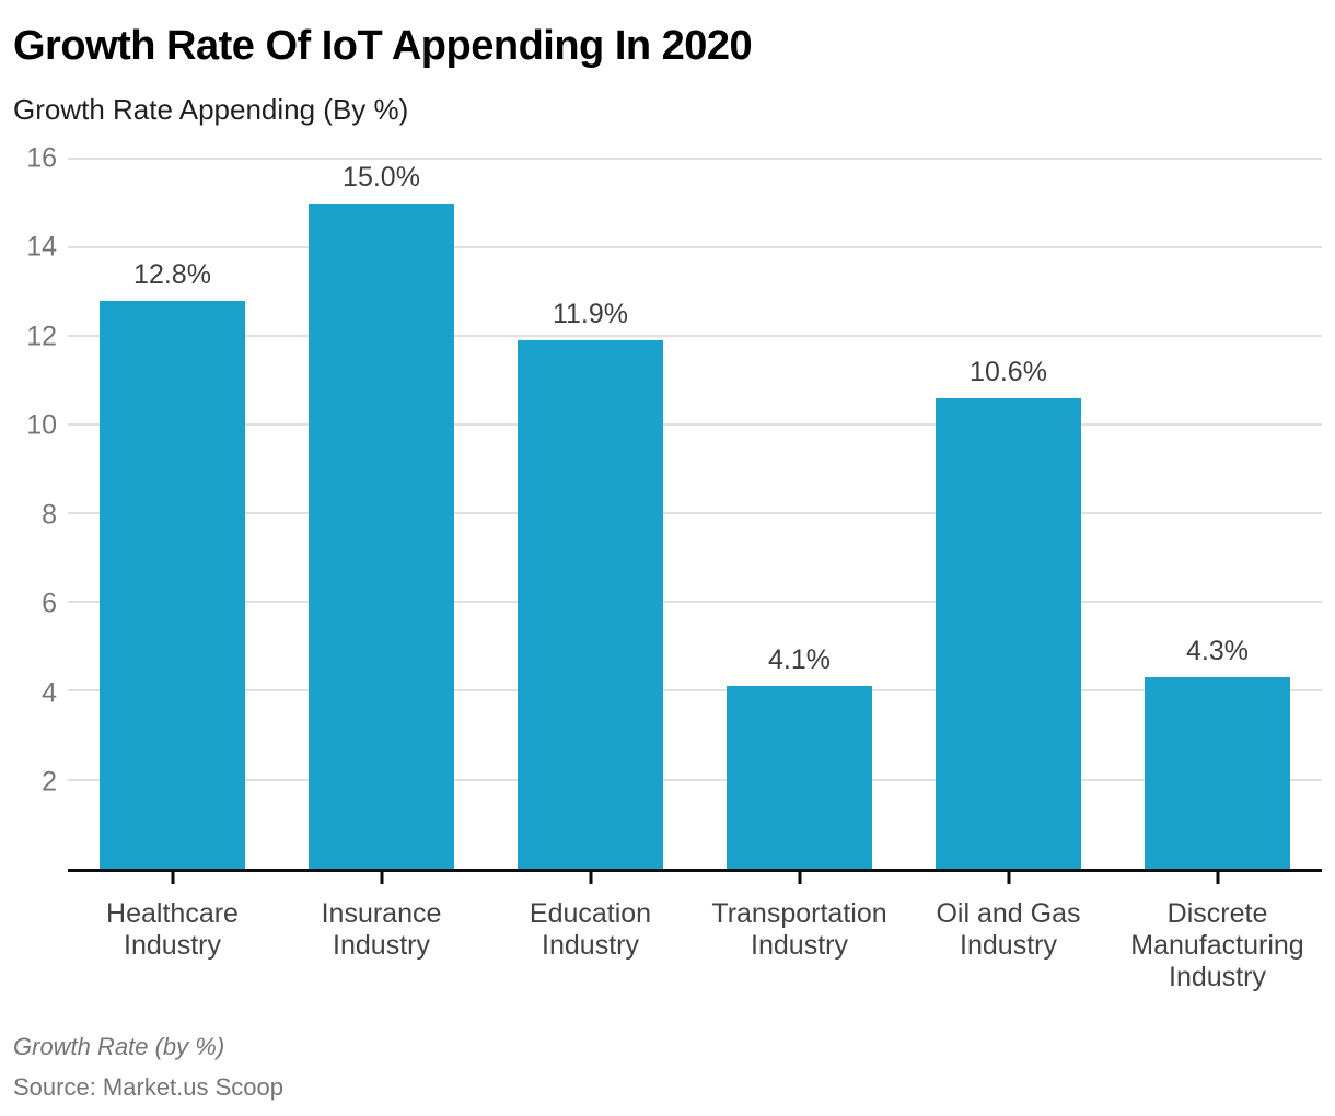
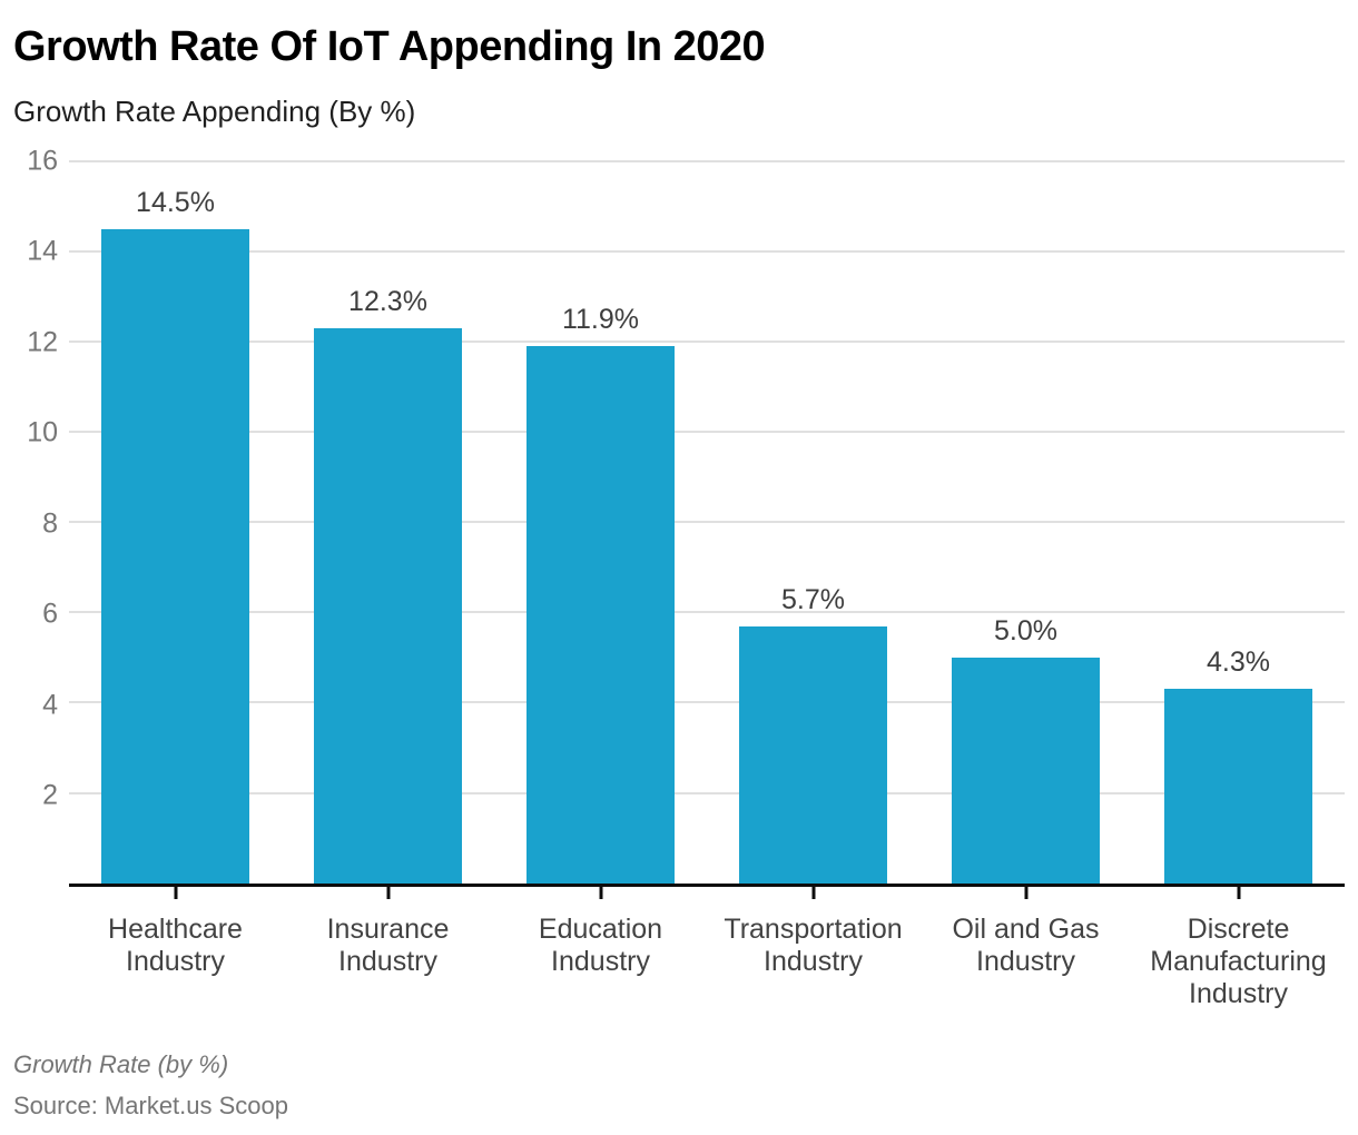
Healthcare Industry: 12.8% -> 14.5%
Insurance Industry: 15.0% -> 12.3%
Transportation Industry: 4.1% -> 5.7%
Oil and Gas Industry: 10.6% -> 5.0%
